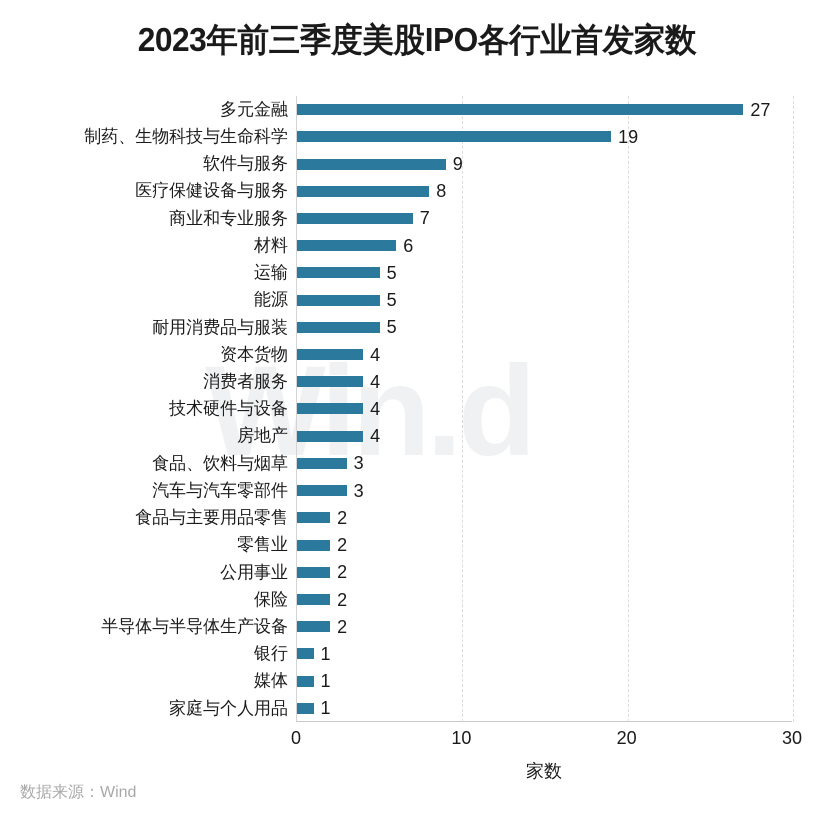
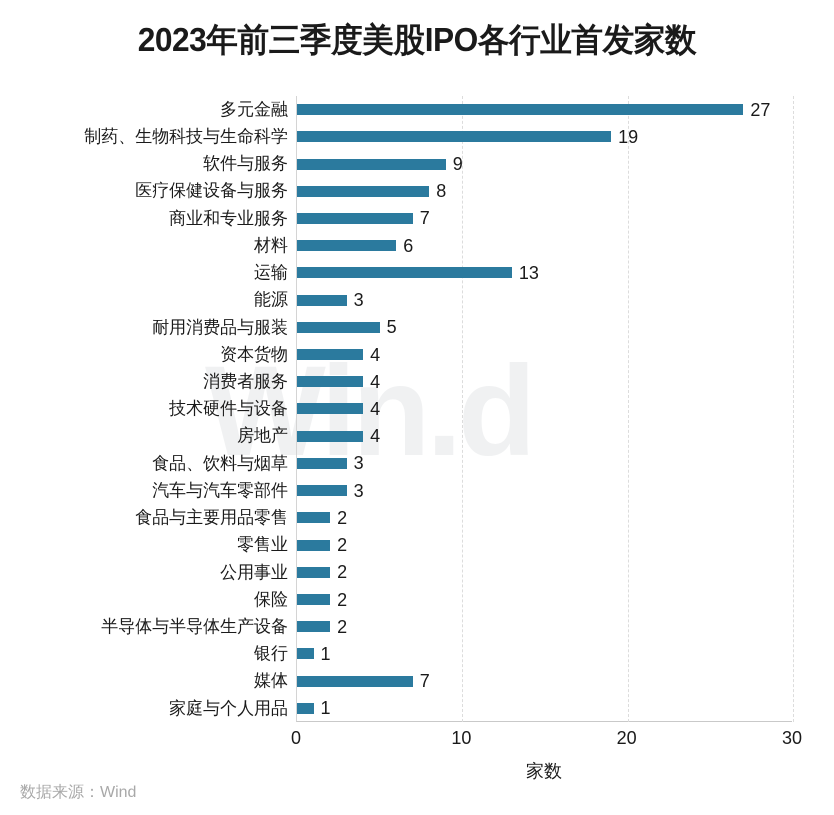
运输: 5 -> 13
能源: 5 -> 3
媒体: 1 -> 7
